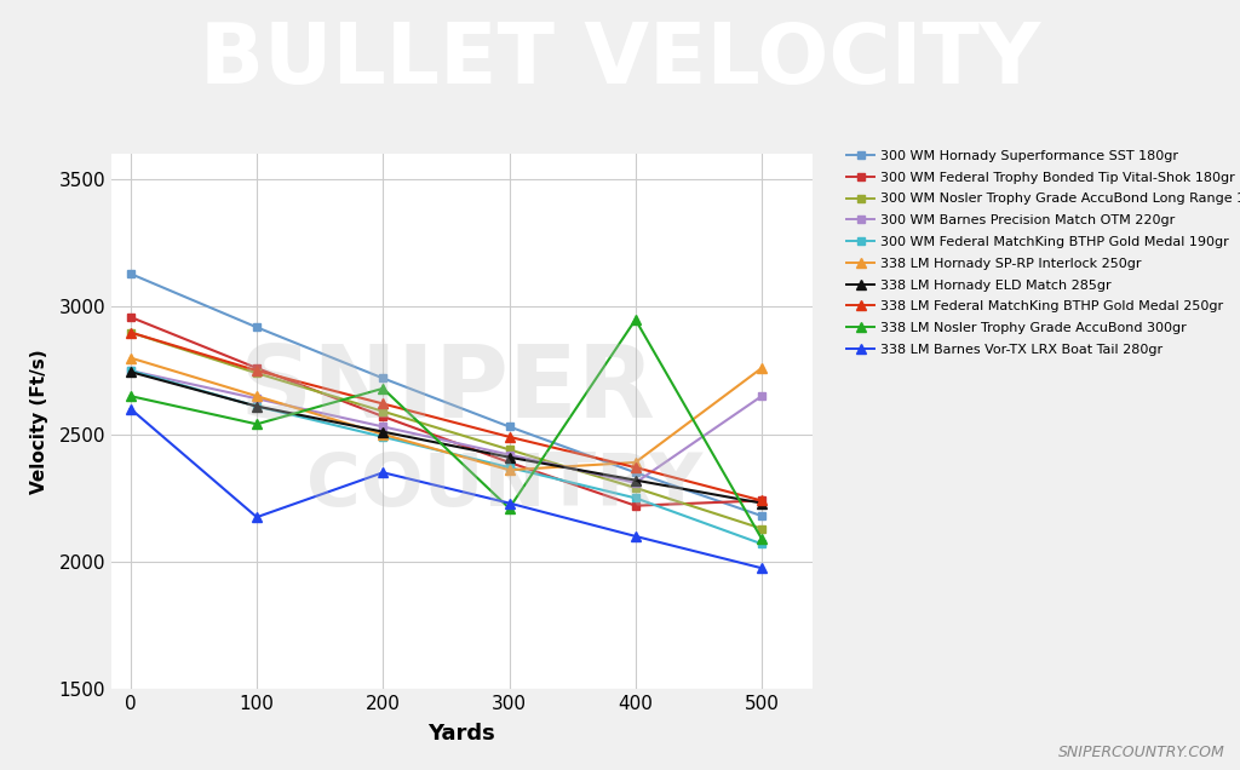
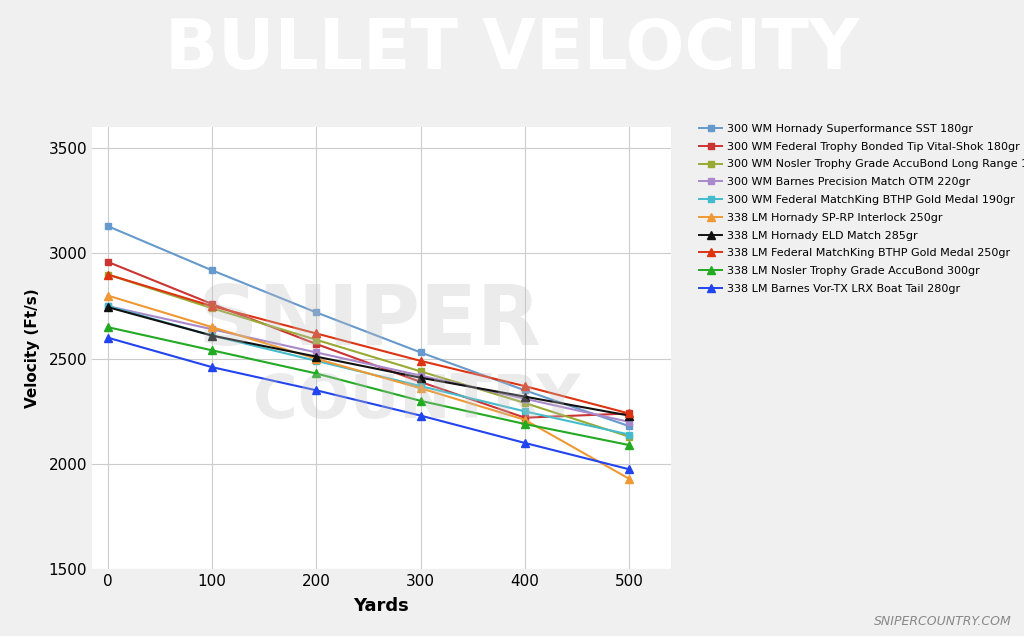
338 LM Barnes Vor-TX LRX Boat Tail 280gr/100: 2175 -> 2460
338 LM Nosler Trophy Grade AccuBond 300gr/200: 2680 -> 2430
338 LM Nosler Trophy Grade AccuBond 300gr/300: 2210 -> 2300
338 LM Hornady SP-RP Interlock 250gr/400: 2390 -> 2210
338 LM Nosler Trophy Grade AccuBond 300gr/400: 2950 -> 2190
300 WM Barnes Precision Match OTM 220gr/500: 2650 -> 2200
300 WM Federal MatchKing BTHP Gold Medal 190gr/500: 2070 -> 2140
338 LM Hornady SP-RP Interlock 250gr/500: 2760 -> 1930
